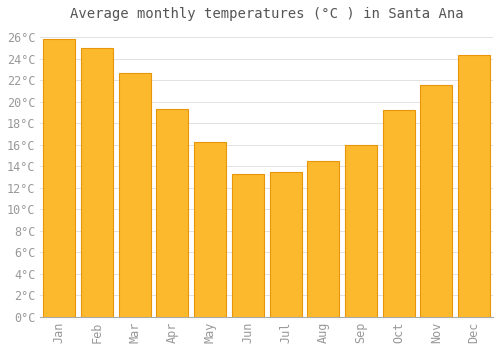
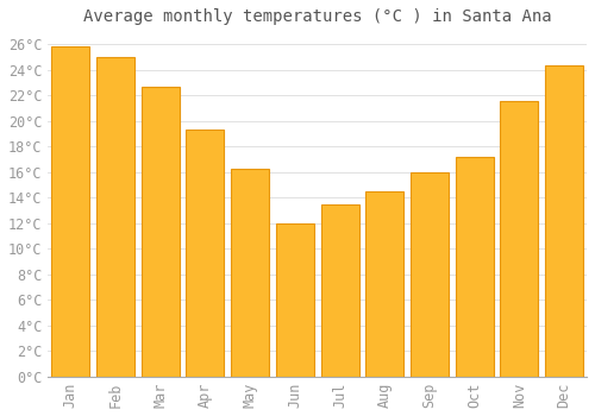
Jun: 13.3°C -> 12.0°C
Oct: 19.2°C -> 17.2°C
